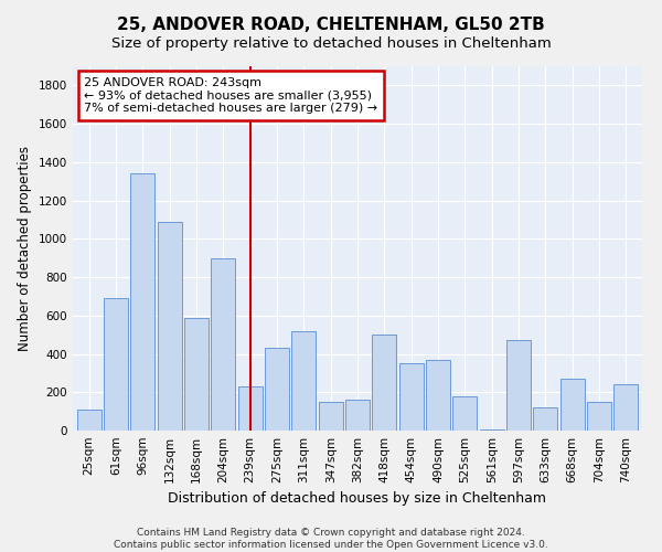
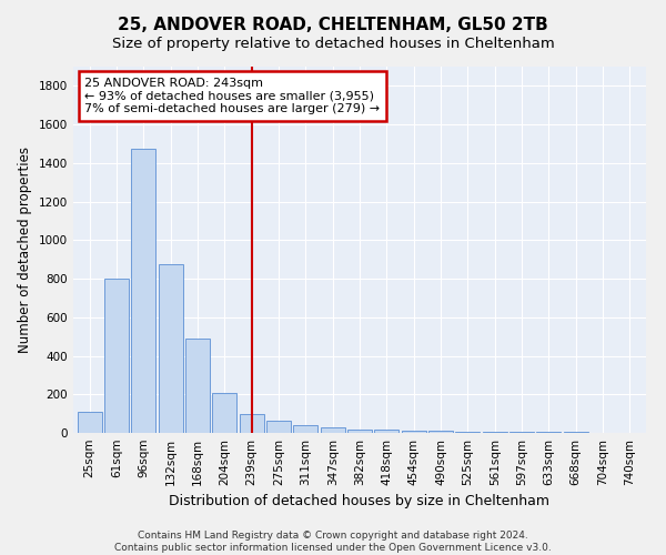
61sqm: 690 -> 800
96sqm: 1340 -> 1480
132sqm: 1090 -> 880
168sqm: 590 -> 490
204sqm: 900 -> 200
239sqm: 230 -> 100
275sqm: 430 -> 60
311sqm: 520 -> 40
347sqm: 150 -> 30
382sqm: 160 -> 20
418sqm: 500 -> 20
454sqm: 350 -> 10
490sqm: 370 -> 10
525sqm: 180 -> 10
597sqm: 470 -> 0
633sqm: 120 -> 0
668sqm: 270 -> 0
704sqm: 150 -> 0
740sqm: 240 -> 0
